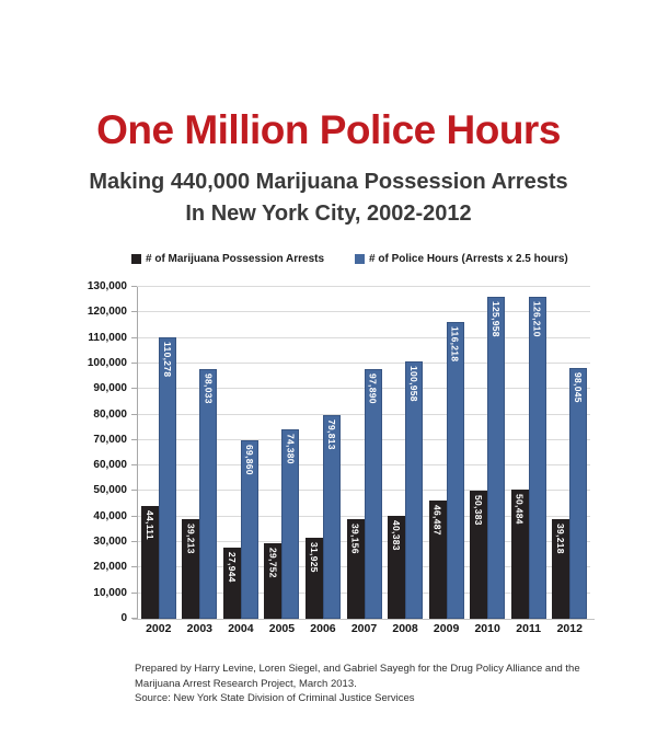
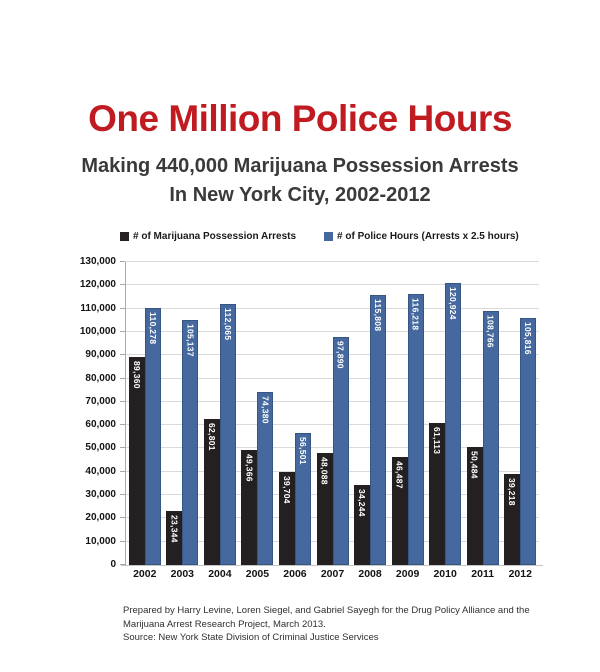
# of Marijuana Possession Arrests/2002: 44,111 -> 89,360
# of Marijuana Possession Arrests/2003: 39,213 -> 23,344
# of Police Hours (Arrests x 2.5 hours)/2003: 98,033 -> 105,137
# of Marijuana Possession Arrests/2004: 27,944 -> 62,801
# of Police Hours (Arrests x 2.5 hours)/2004: 69,860 -> 112,065
# of Marijuana Possession Arrests/2005: 29,752 -> 49,366
# of Marijuana Possession Arrests/2006: 31,925 -> 39,704
# of Police Hours (Arrests x 2.5 hours)/2006: 79,813 -> 56,501
# of Marijuana Possession Arrests/2007: 39,156 -> 48,088
# of Marijuana Possession Arrests/2008: 40,383 -> 34,244
# of Police Hours (Arrests x 2.5 hours)/2008: 100,958 -> 115,808
# of Marijuana Possession Arrests/2010: 50,383 -> 61,113
# of Police Hours (Arrests x 2.5 hours)/2010: 125,958 -> 120,924
# of Police Hours (Arrests x 2.5 hours)/2011: 126,210 -> 108,766
# of Police Hours (Arrests x 2.5 hours)/2012: 98,045 -> 105,816
